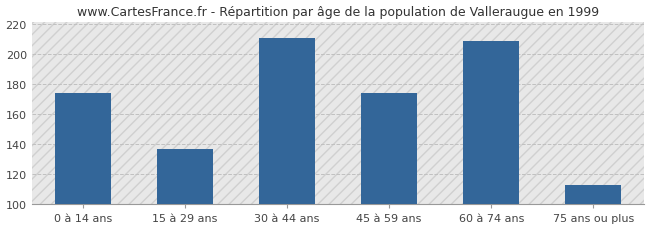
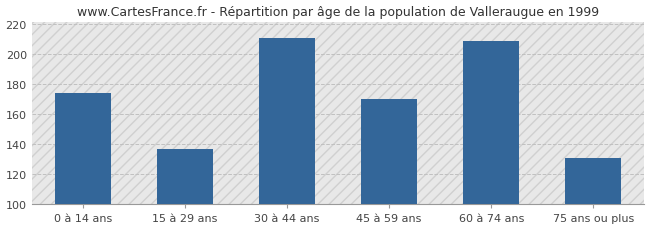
45 à 59 ans: 174 -> 170
75 ans ou plus: 113 -> 131
